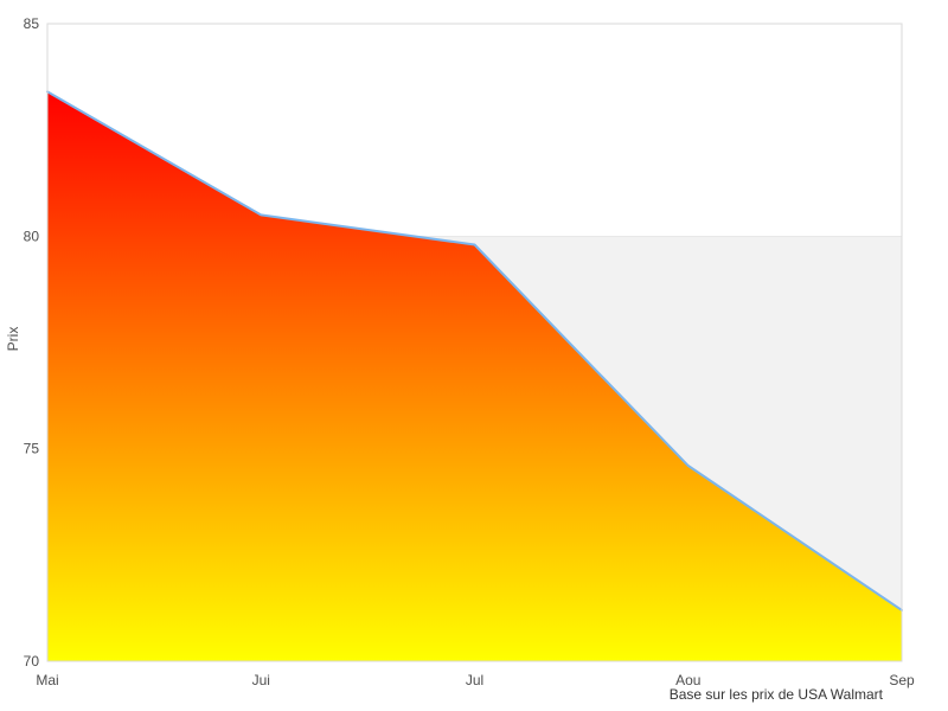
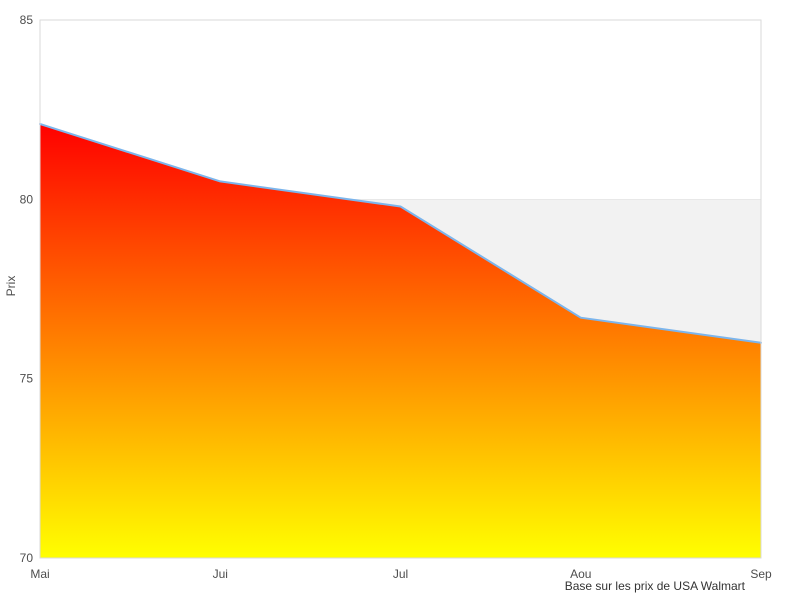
Mai: 83.4 -> 82.1
Aou: 74.6 -> 76.7
Sep: 71.2 -> 76.0
